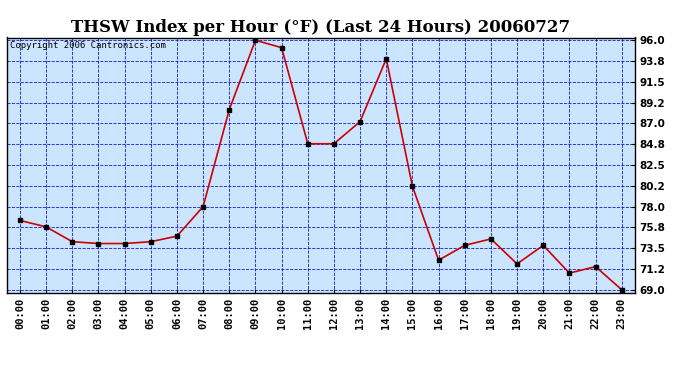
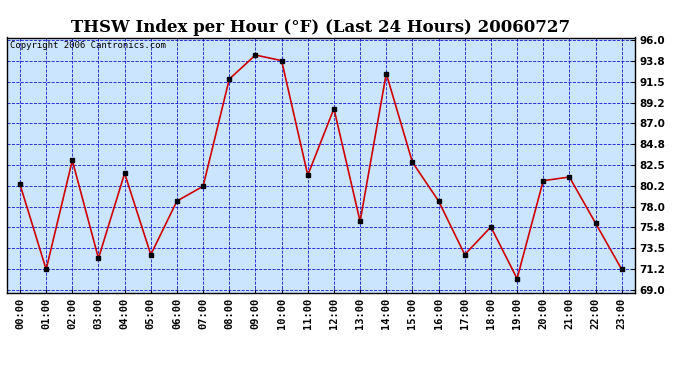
00:00: 76.5 -> 80.4
01:00: 75.8 -> 71.2
02:00: 74.2 -> 83.0
03:00: 74.0 -> 72.4
04:00: 74.0 -> 81.6
05:00: 74.2 -> 72.8
06:00: 74.8 -> 78.6
07:00: 78.0 -> 80.2
08:00: 88.5 -> 91.8
09:00: 96.0 -> 94.4
10:00: 95.2 -> 93.8
11:00: 84.8 -> 81.4
12:00: 84.8 -> 88.6
13:00: 87.2 -> 76.4
14:00: 94.0 -> 92.4
15:00: 80.2 -> 82.8
16:00: 72.2 -> 78.6
17:00: 73.8 -> 72.8
18:00: 74.5 -> 75.8
19:00: 71.8 -> 70.2
20:00: 73.8 -> 80.8
21:00: 70.8 -> 81.2
22:00: 71.5 -> 76.2
23:00: 69.0 -> 71.2
